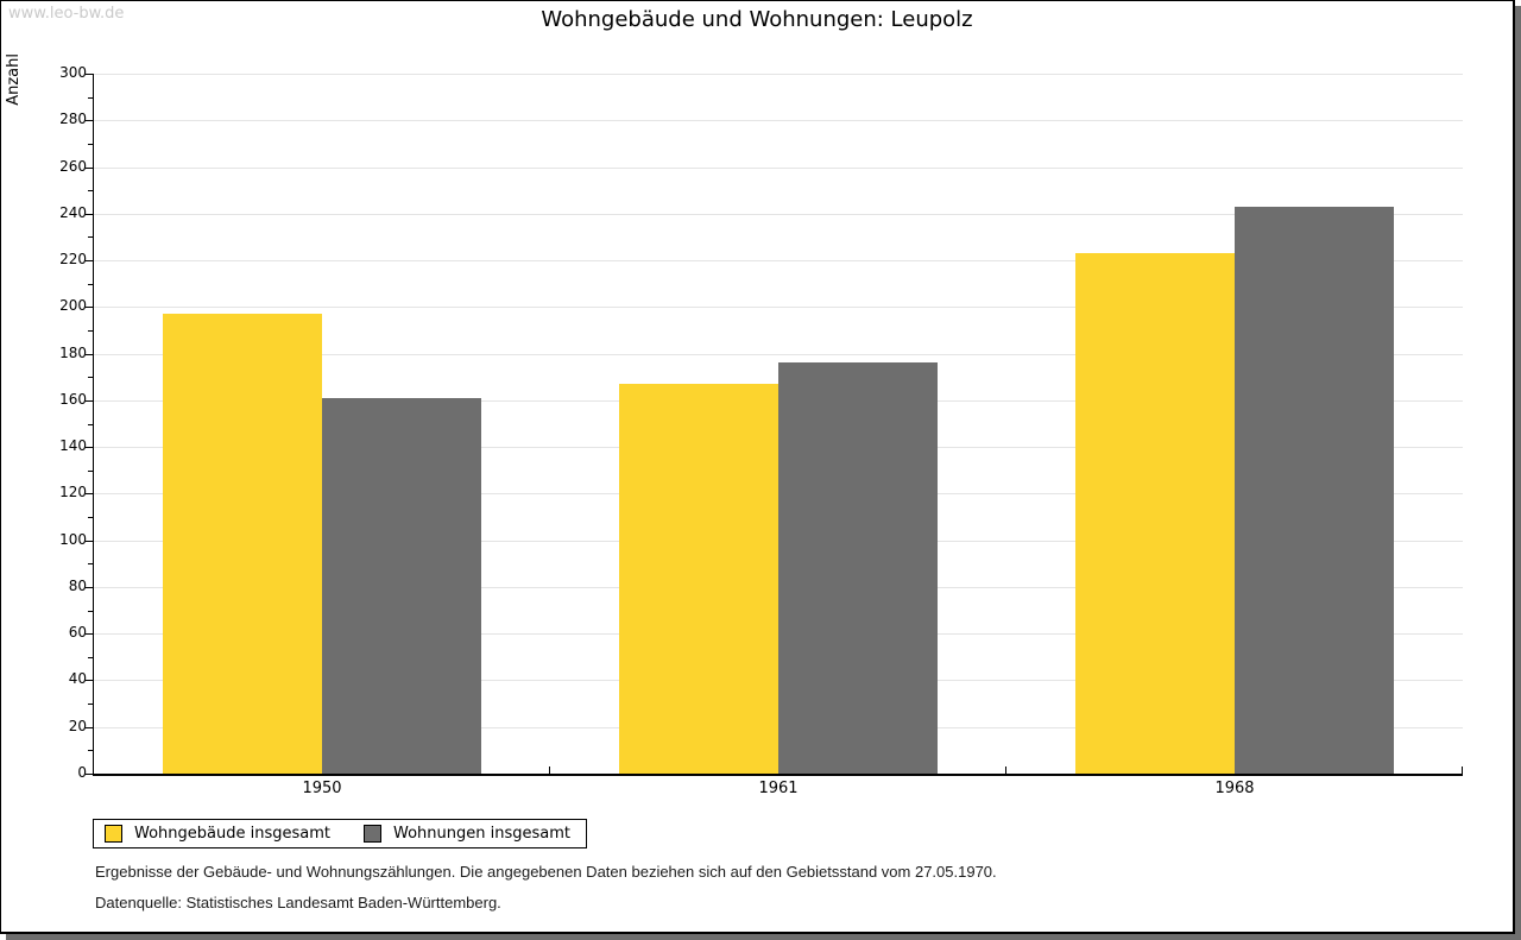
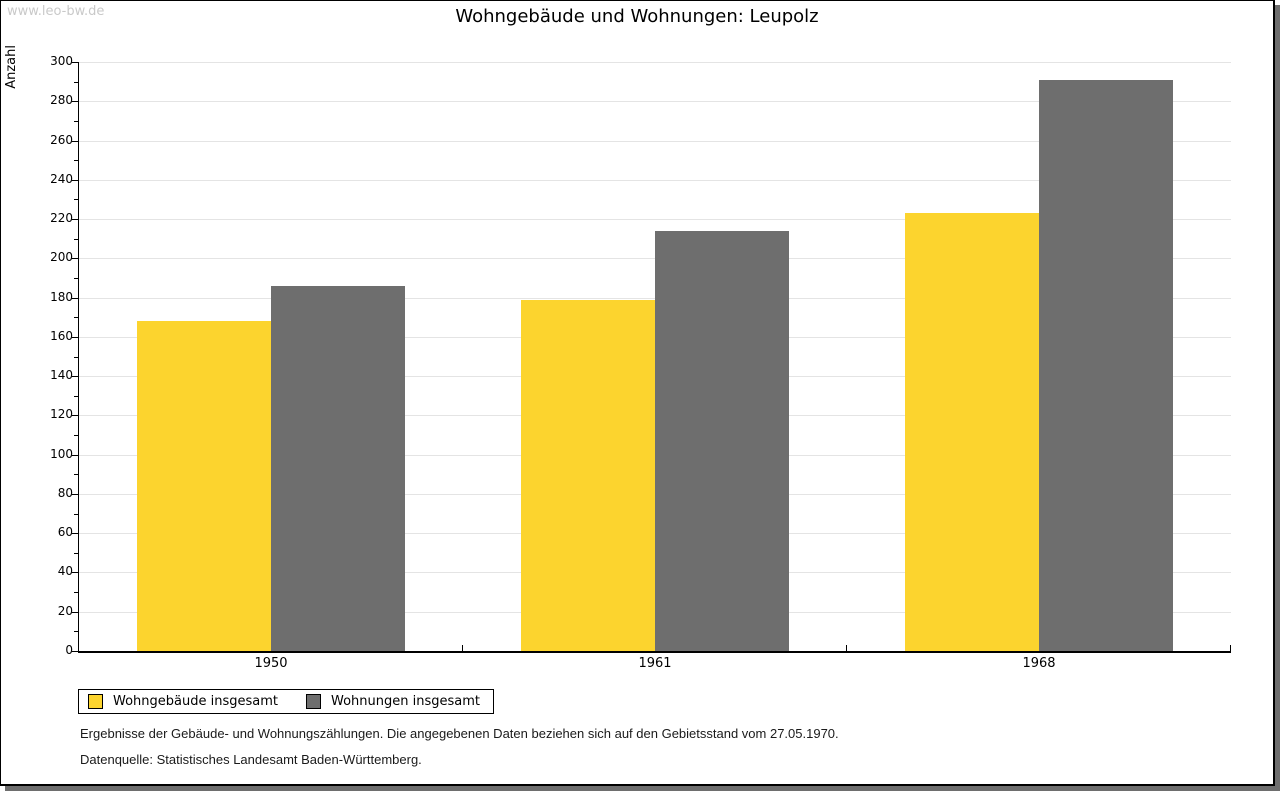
Wohngebäude insgesamt/1950: 197 -> 168
Wohnungen insgesamt/1950: 161 -> 186
Wohngebäude insgesamt/1961: 167 -> 179
Wohnungen insgesamt/1961: 176 -> 214
Wohnungen insgesamt/1968: 243 -> 291
